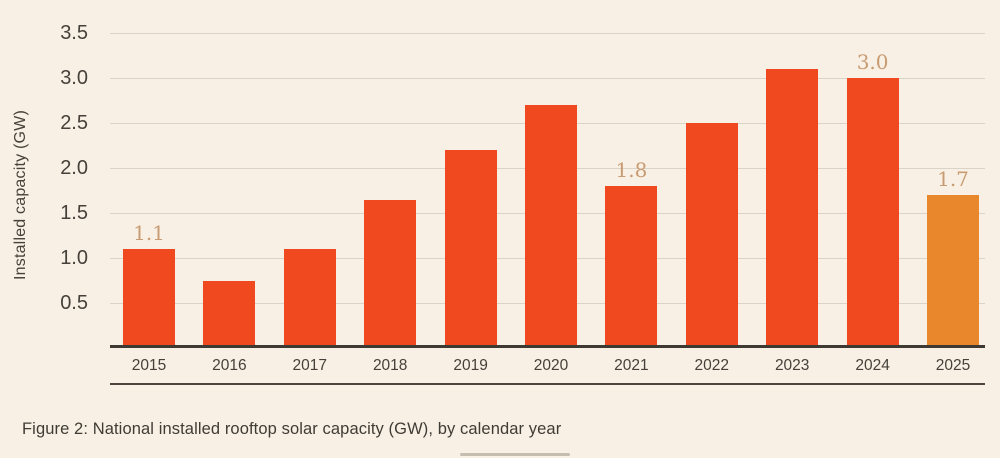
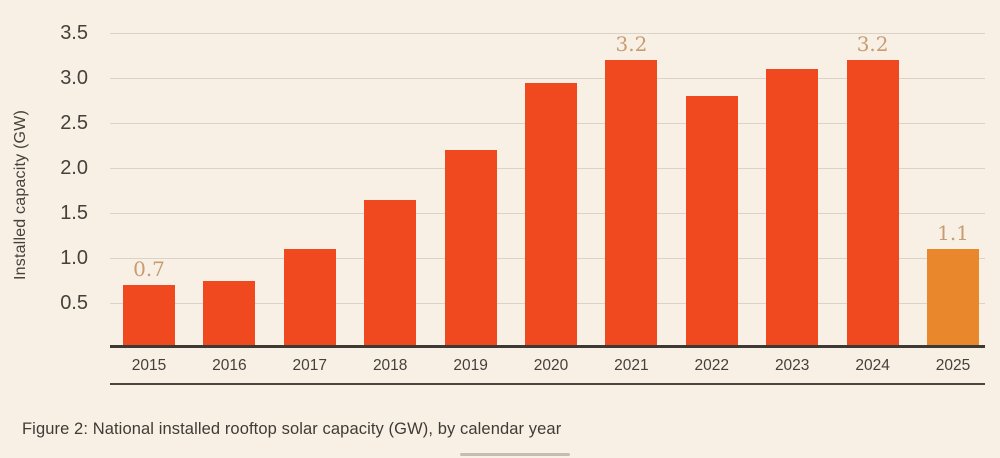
2015: 1.1 -> 0.7
2020: 2.7 -> 3.0
2021: 1.8 -> 3.2
2022: 2.5 -> 2.8
2024: 3.0 -> 3.2
2025: 1.7 -> 1.1
